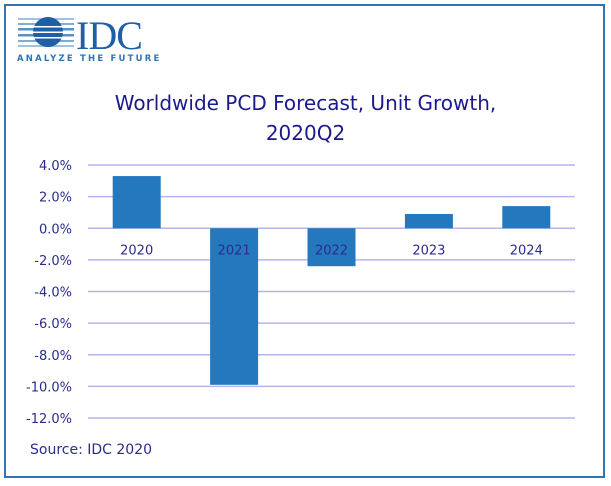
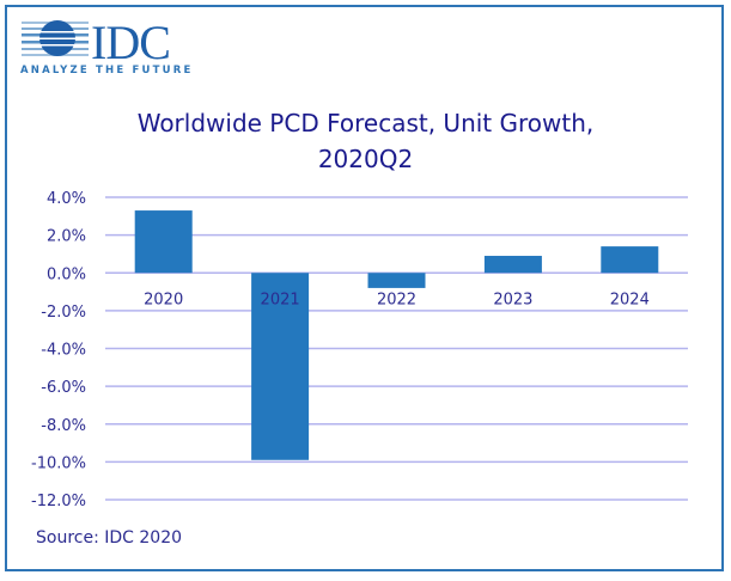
2022: -2.4% -> -0.8%
